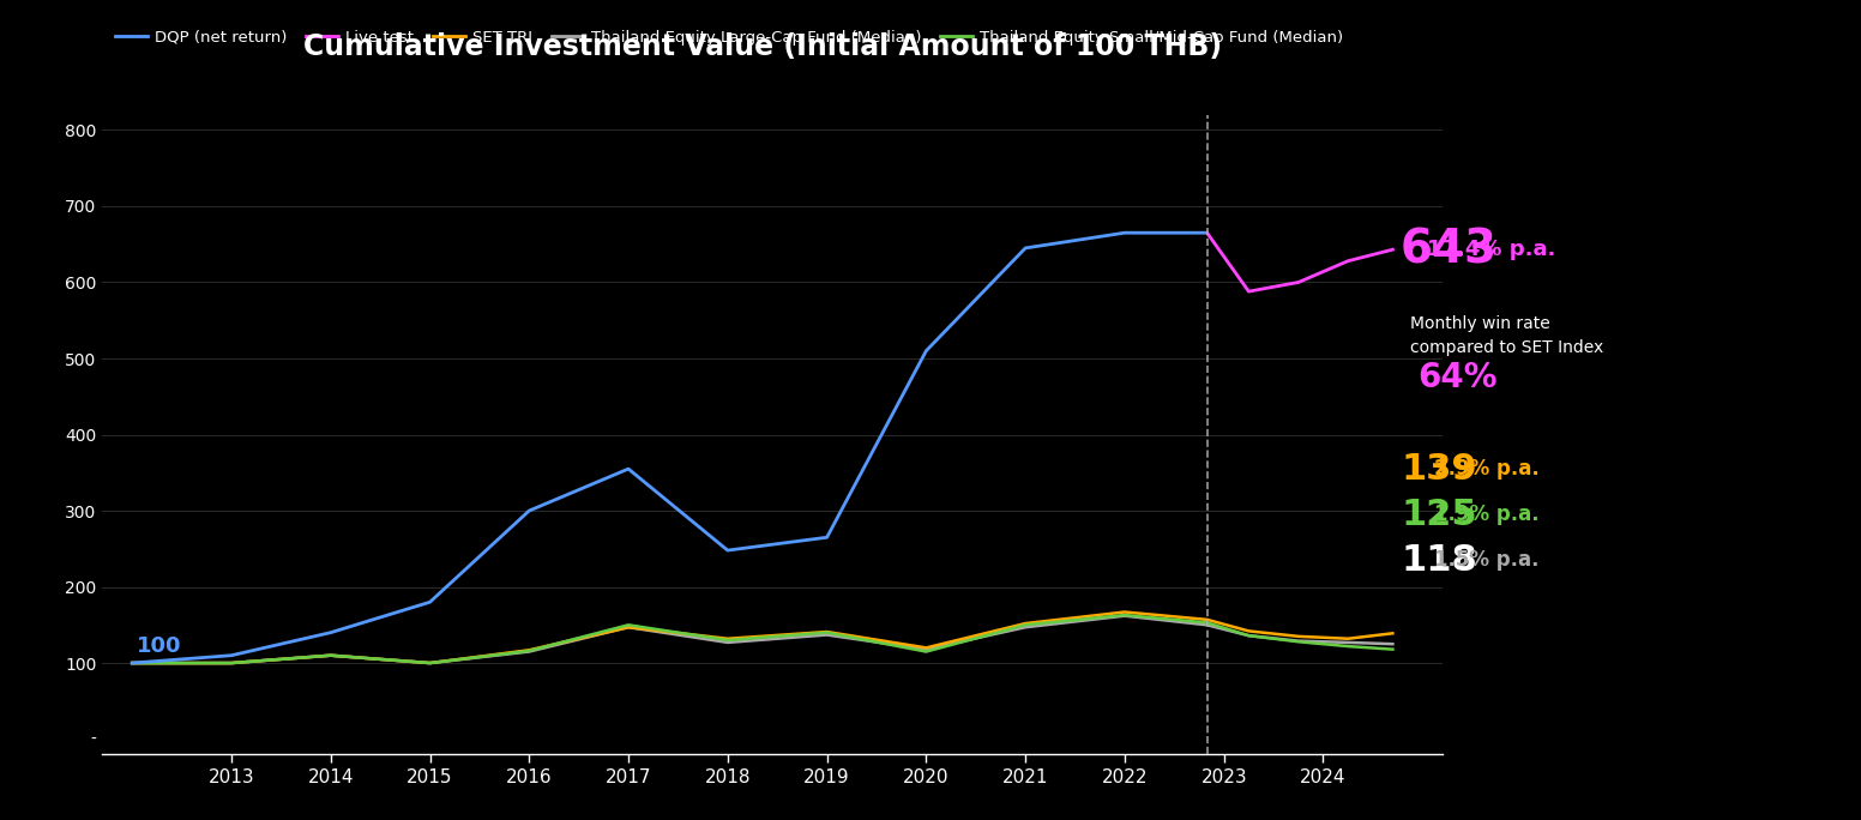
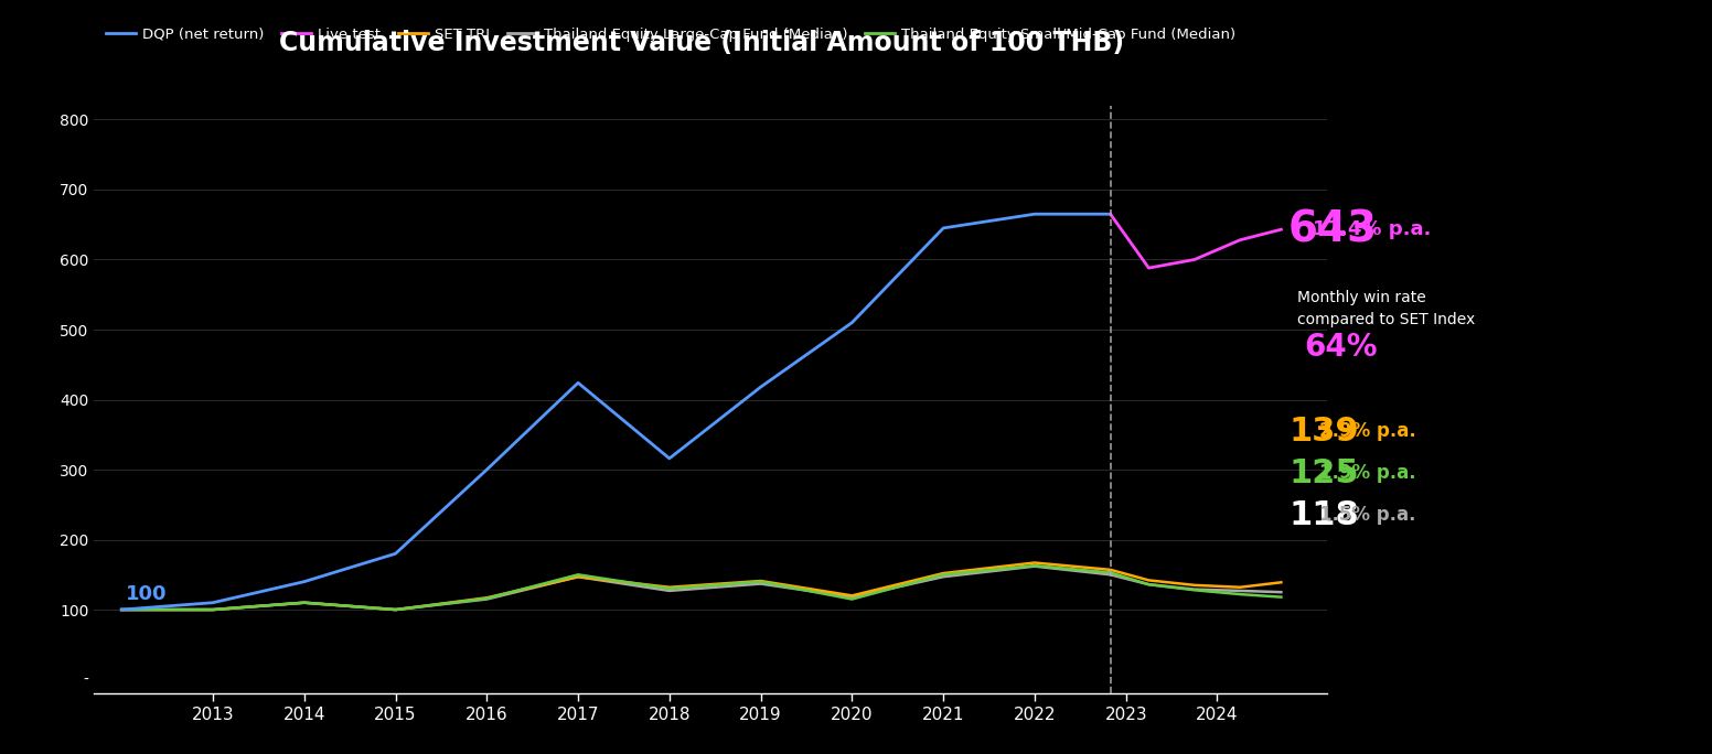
DQP (net return)/2017: 355 -> 424
DQP (net return)/2018: 248 -> 316
DQP (net return)/2019: 265 -> 418
